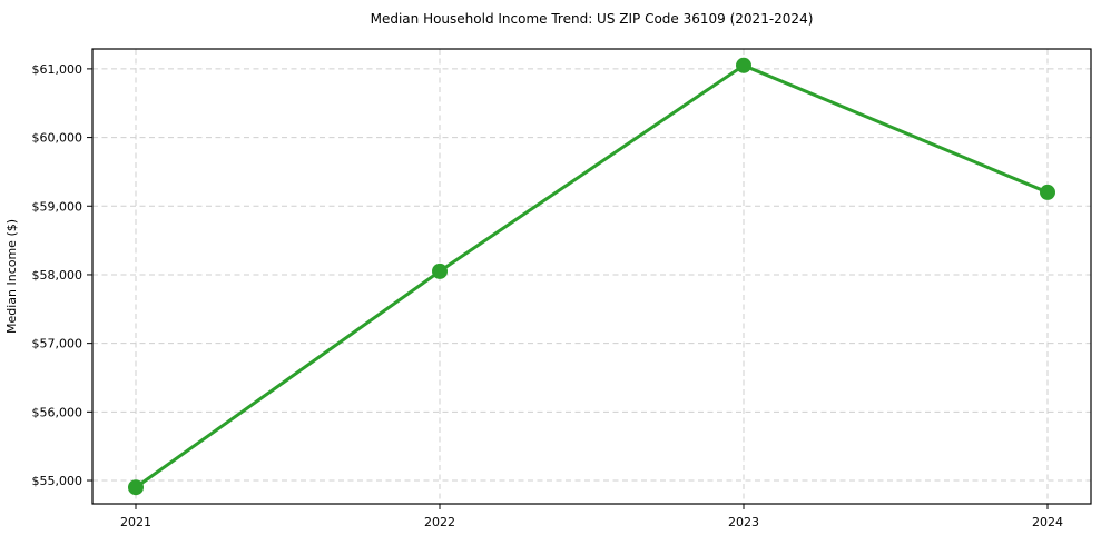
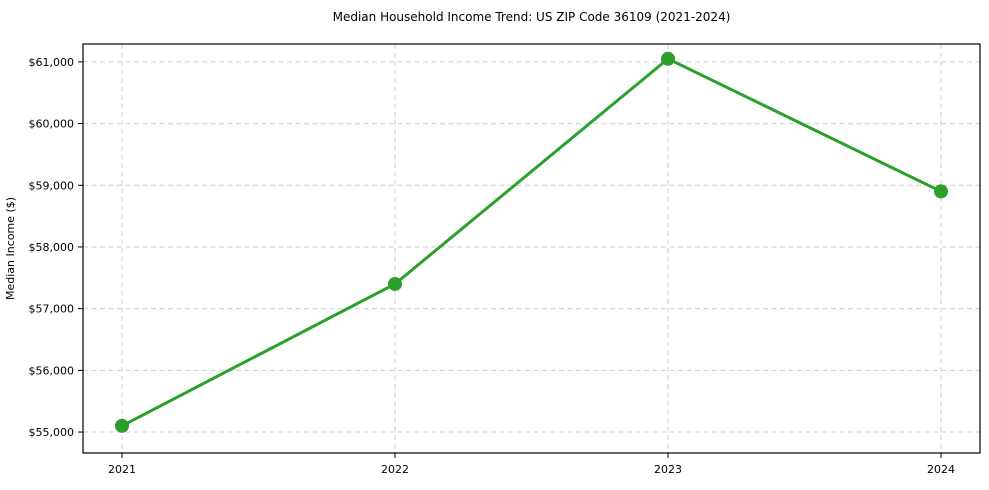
2021: $54900 -> $55100
2022: $58000 -> $57400
2024: $59200 -> $58900
